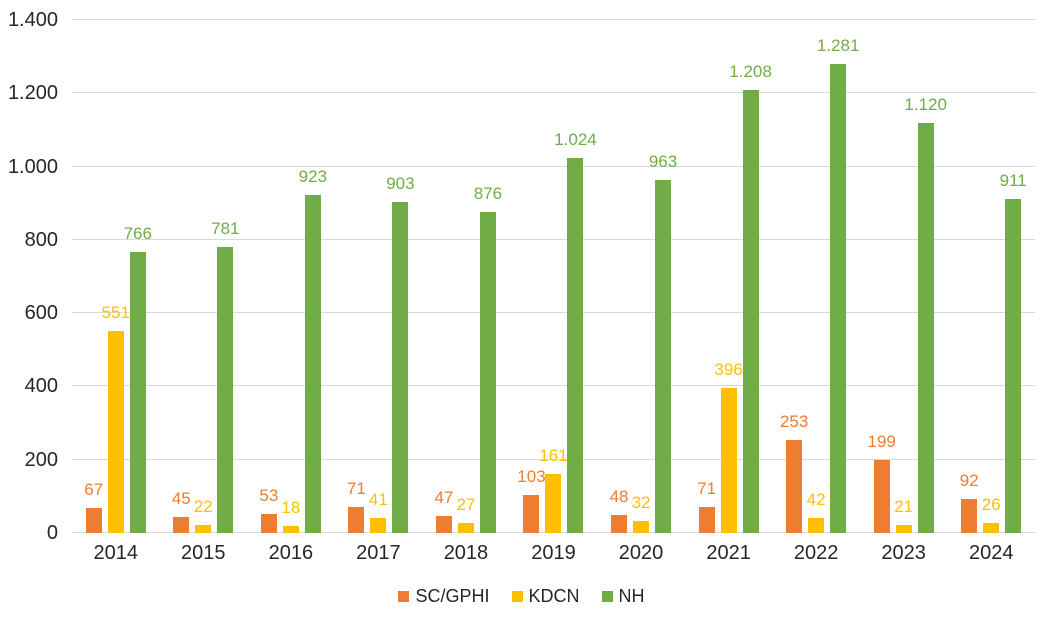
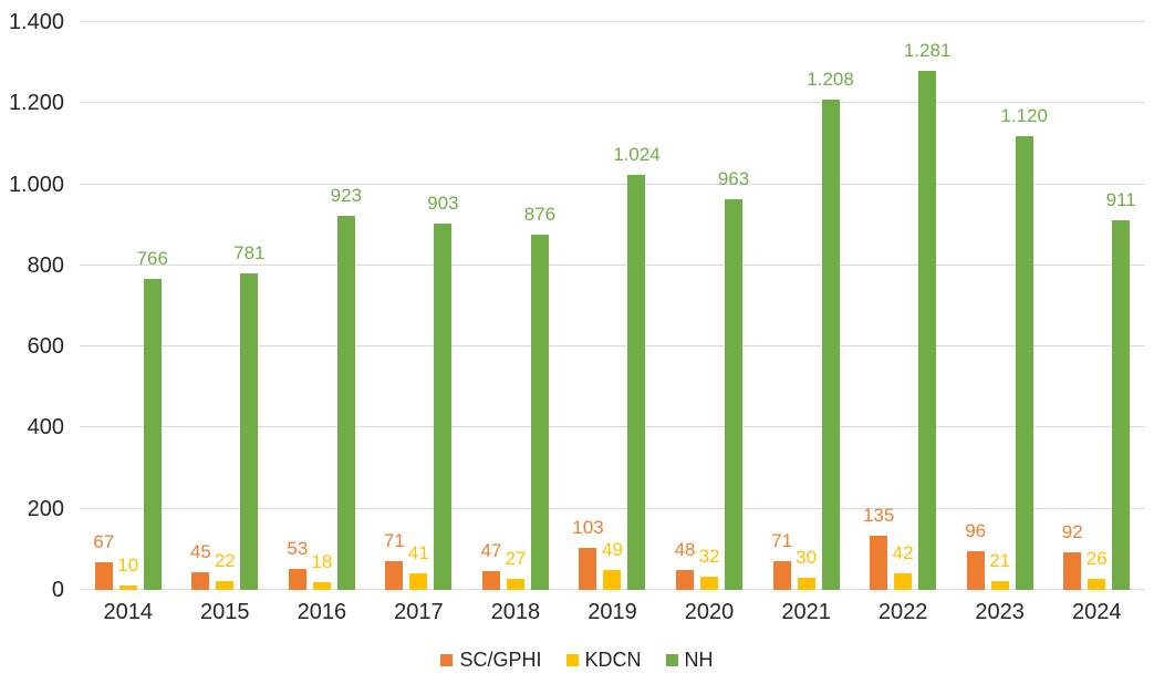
KDCN/2014: 551 -> 10
KDCN/2019: 161 -> 49
KDCN/2021: 396 -> 30
SC/GPHI/2022: 253 -> 135
SC/GPHI/2023: 199 -> 96
